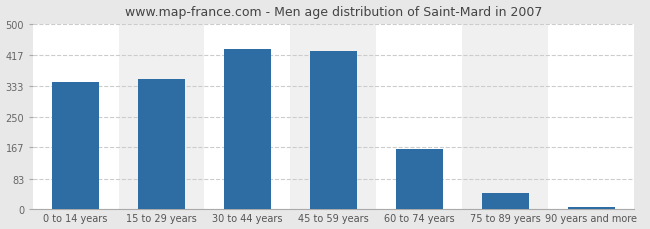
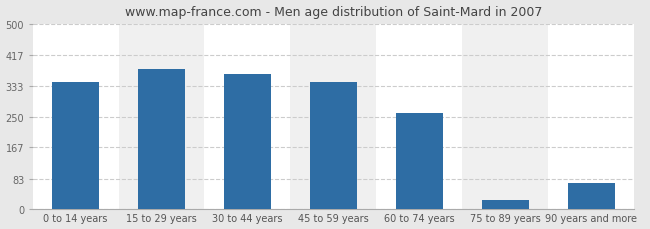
15 to 29 years: 352 -> 380
30 to 44 years: 432 -> 365
45 to 59 years: 428 -> 345
60 to 74 years: 163 -> 260
75 to 89 years: 44 -> 25
90 years and more: 5 -> 70
